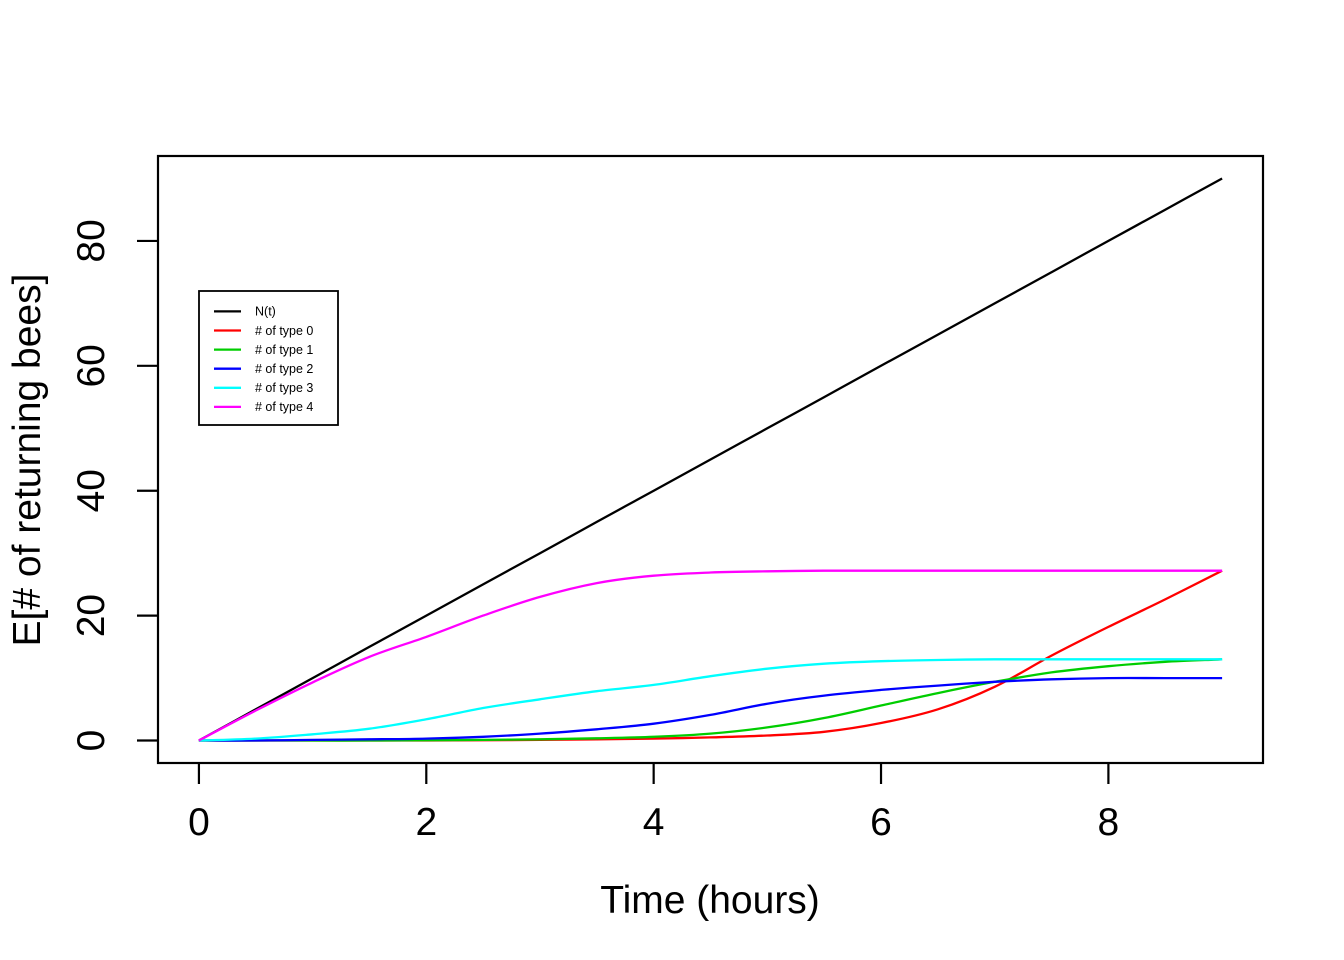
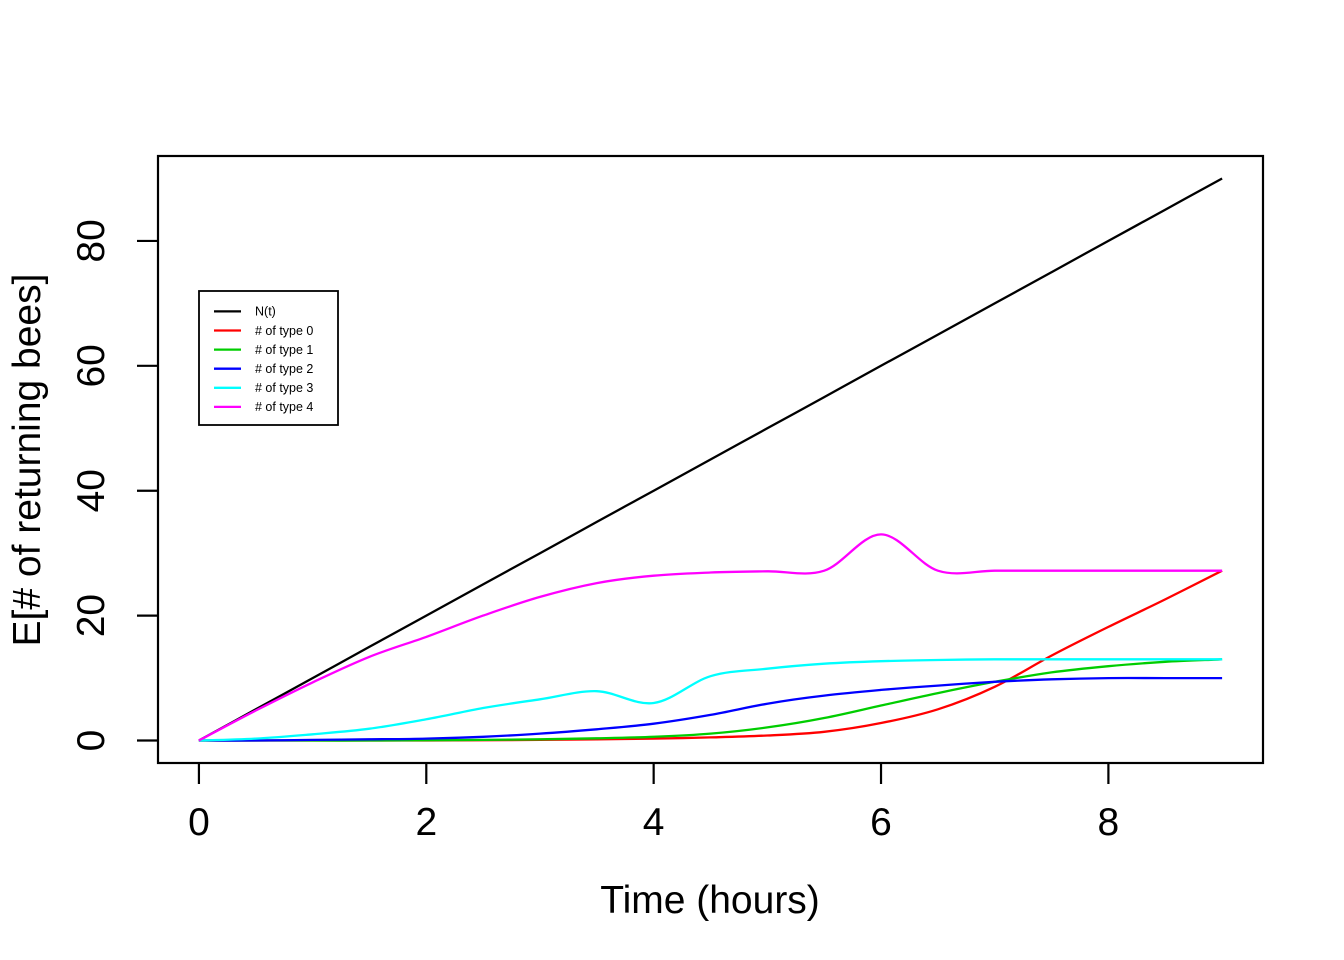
# of type 3/4: 9 -> 6
# of type 4/6: 27 -> 33
